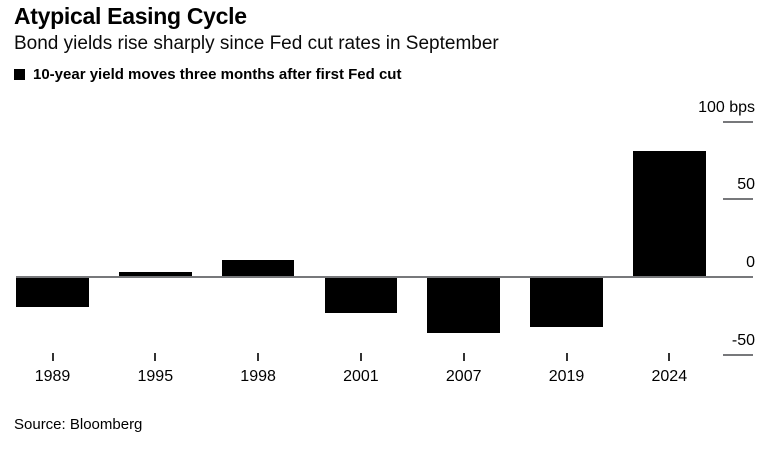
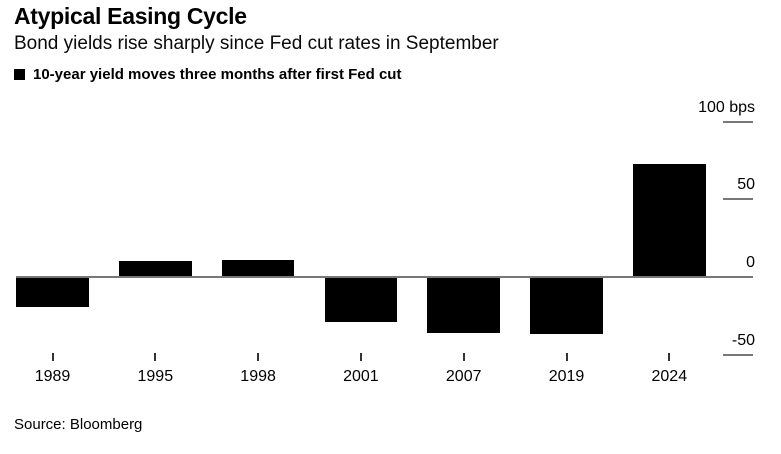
1995: 3 -> 10
2001: -23 -> -29
2019: -32 -> -37
2024: 81 -> 73
